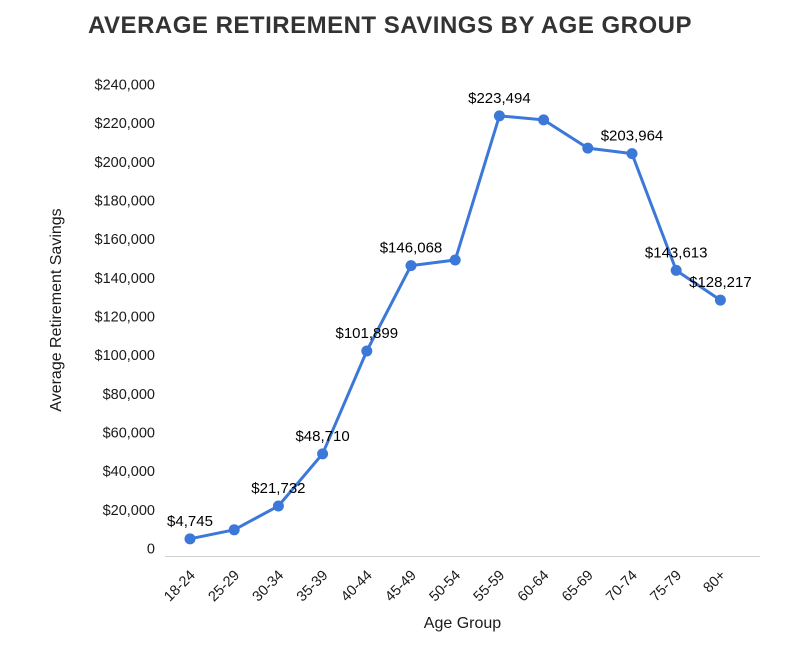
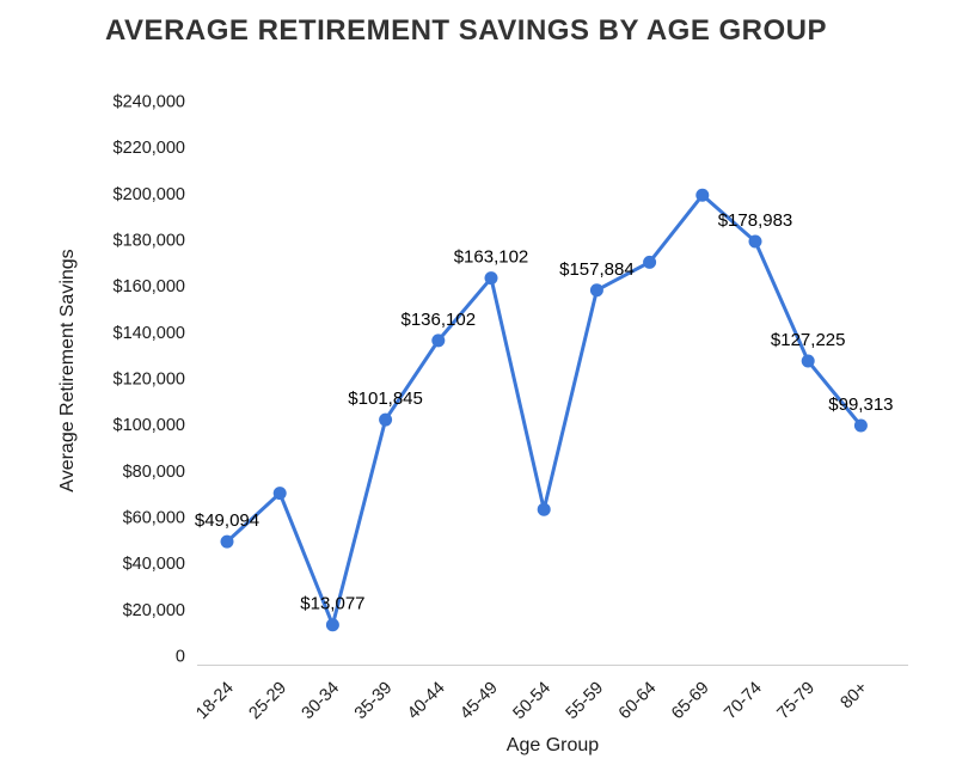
18-24: $4,745 -> $49,094
25-29: $9000 -> $70000
30-34: $21,732 -> $13,077
35-39: $48,710 -> $101,845
40-44: $101,899 -> $136,102
45-49: $146,068 -> $163,102
50-54: $149000 -> $63000
55-59: $223,494 -> $157,884
60-64: $221000 -> $170000
65-69: $207000 -> $199000
70-74: $203,964 -> $178,983
75-79: $143,613 -> $127,225
80+: $128,217 -> $99,313
